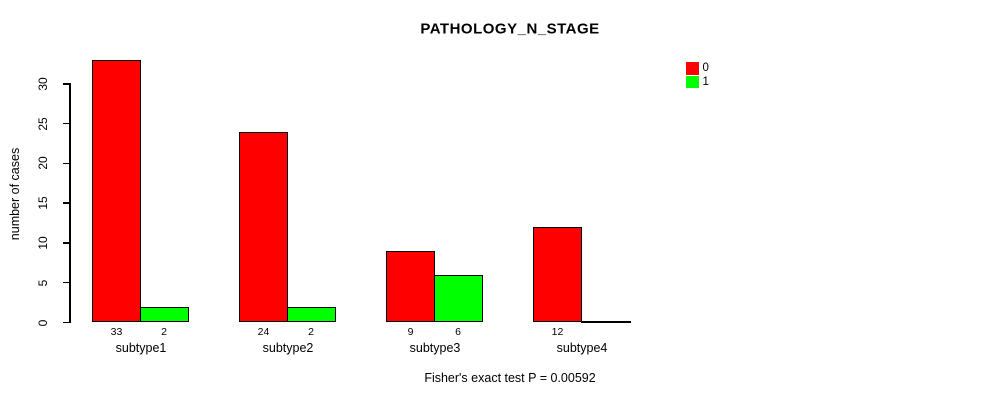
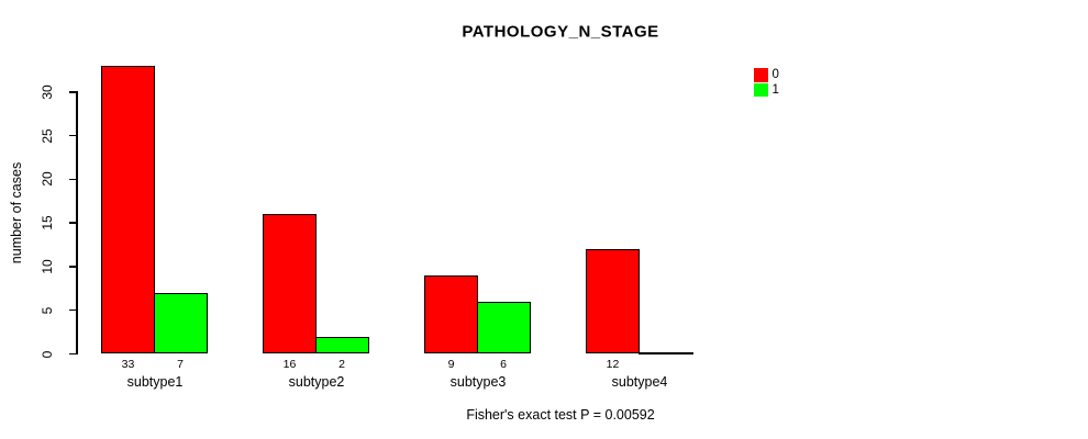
1/subtype1: 2 -> 7
0/subtype2: 24 -> 16
